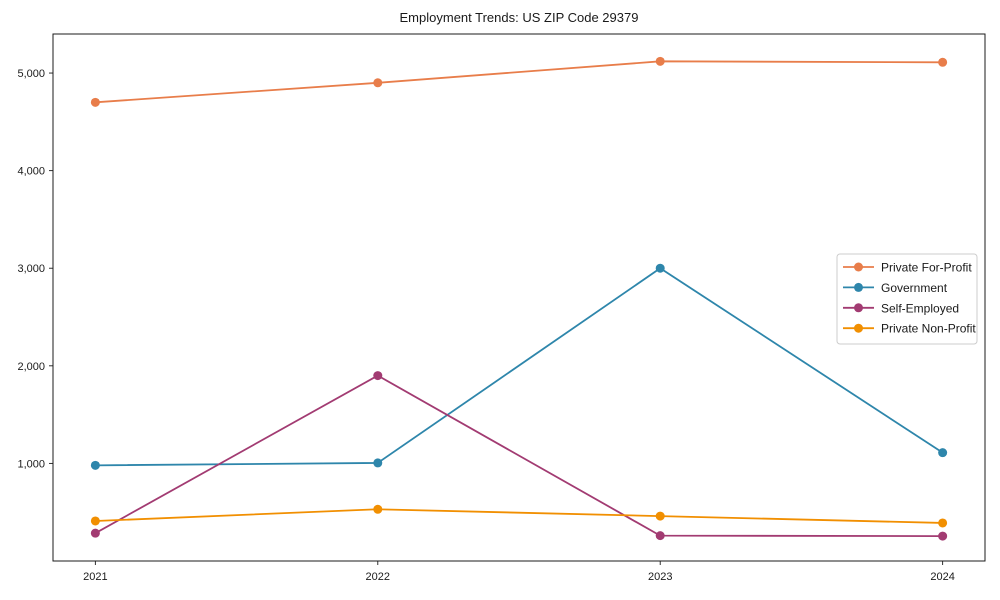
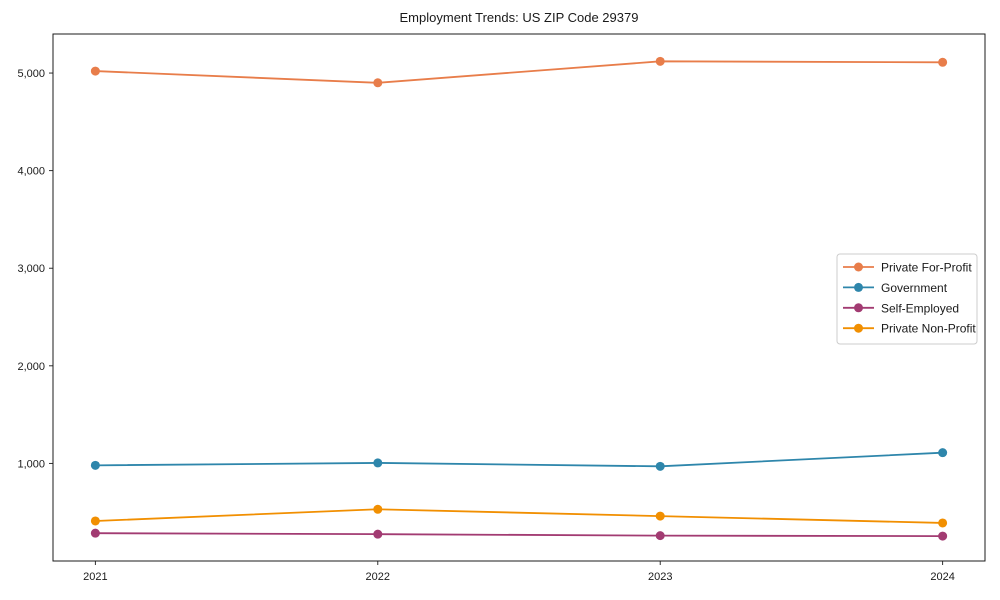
Private For-Profit/2021: 4700 -> 5000
Self-Employed/2022: 1900 -> 300
Government/2023: 3000 -> 1000
